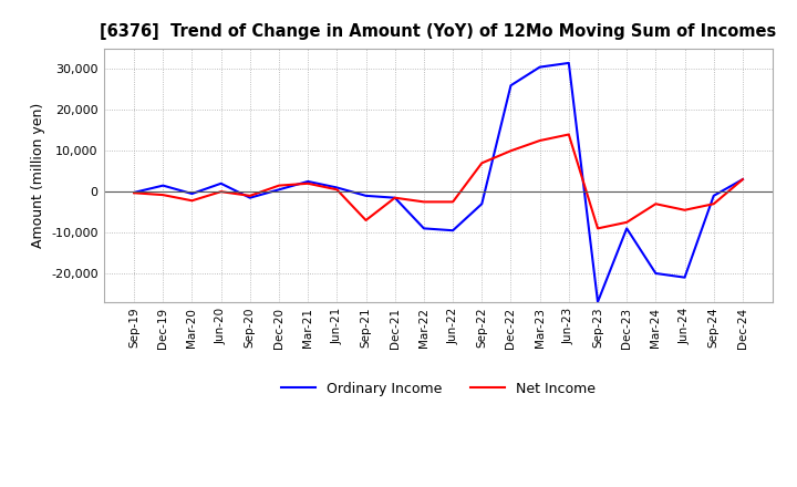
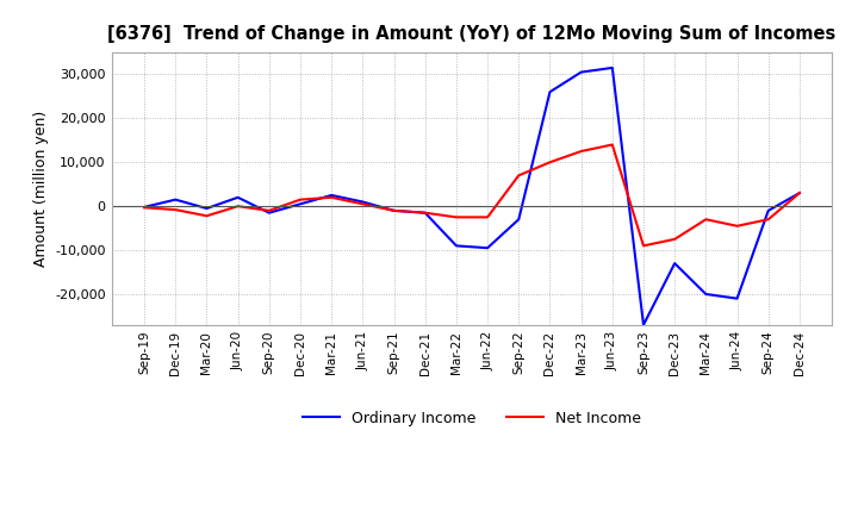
Net Income/Sep-21: -7,000 -> -1,000
Ordinary Income/Dec-23: -9,000 -> -13,000
